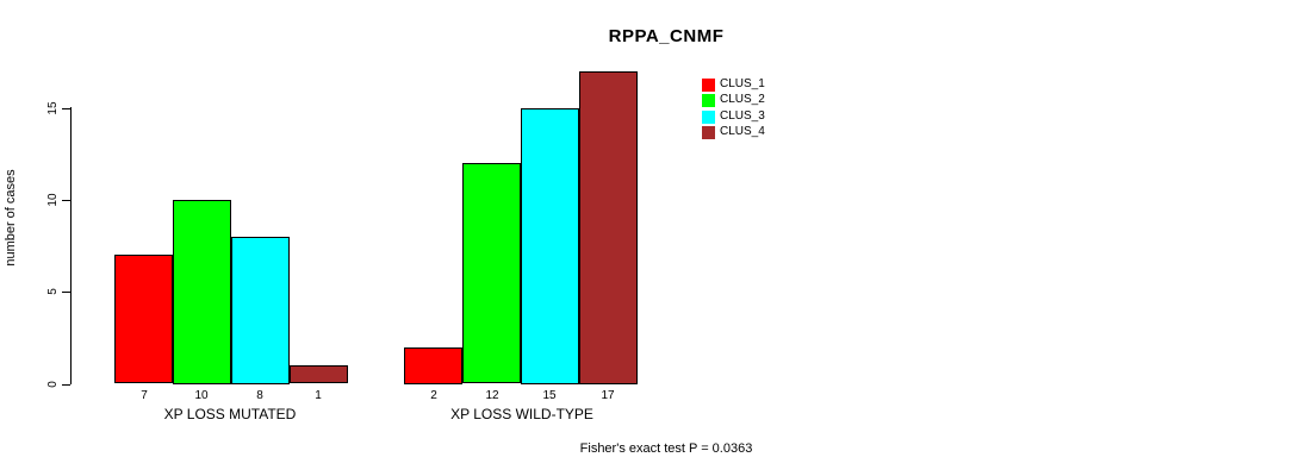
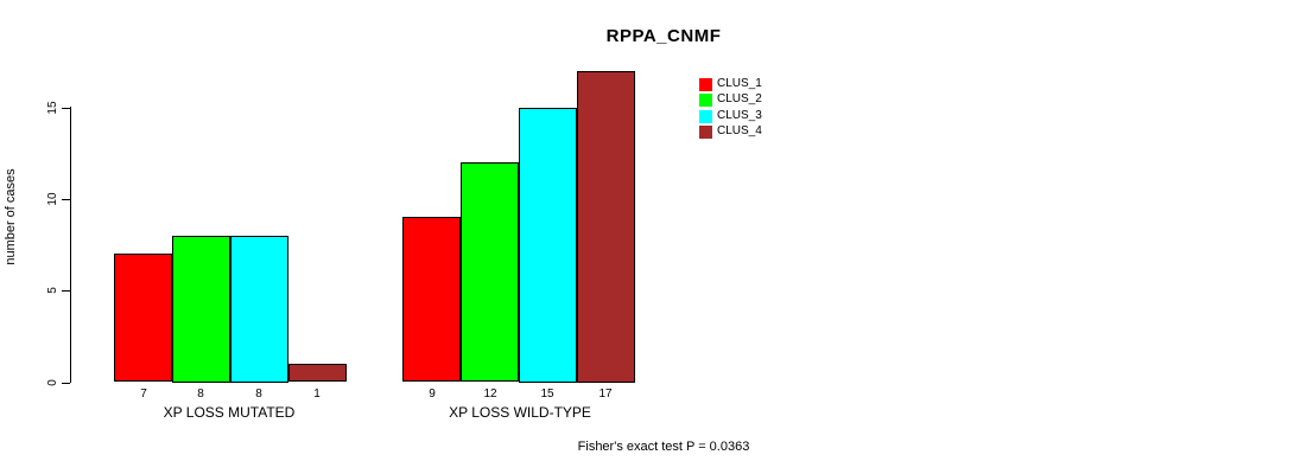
CLUS_2/XP LOSS MUTATED: 10 -> 8
CLUS_1/XP LOSS WILD-TYPE: 2 -> 9
